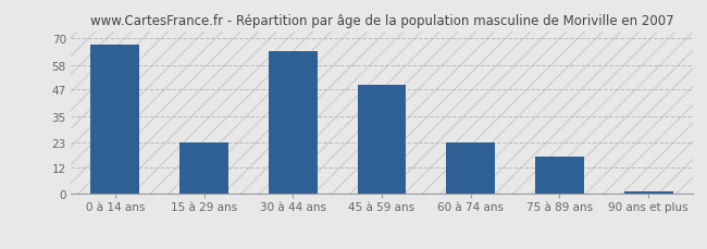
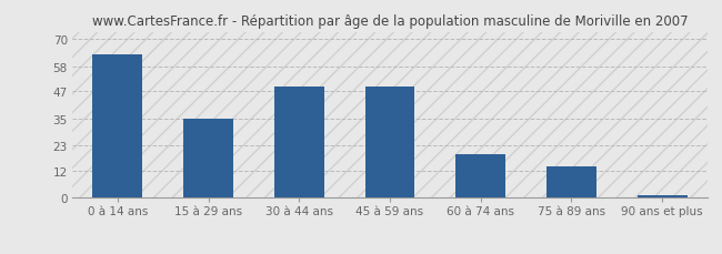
0 à 14 ans: 67 -> 63
15 à 29 ans: 23 -> 35
30 à 44 ans: 64 -> 49
60 à 74 ans: 23 -> 19
75 à 89 ans: 17 -> 14
